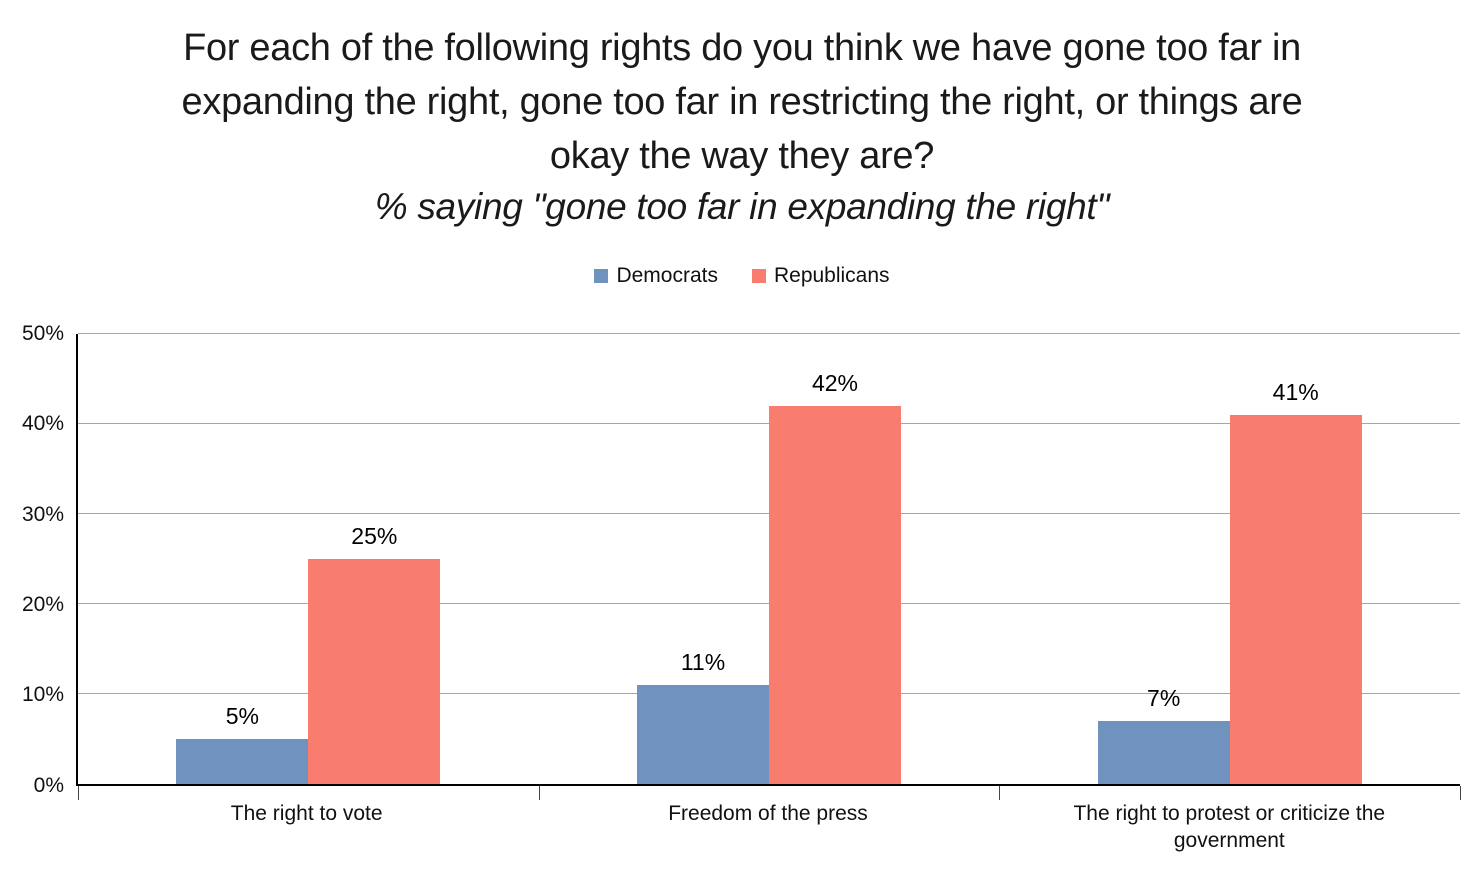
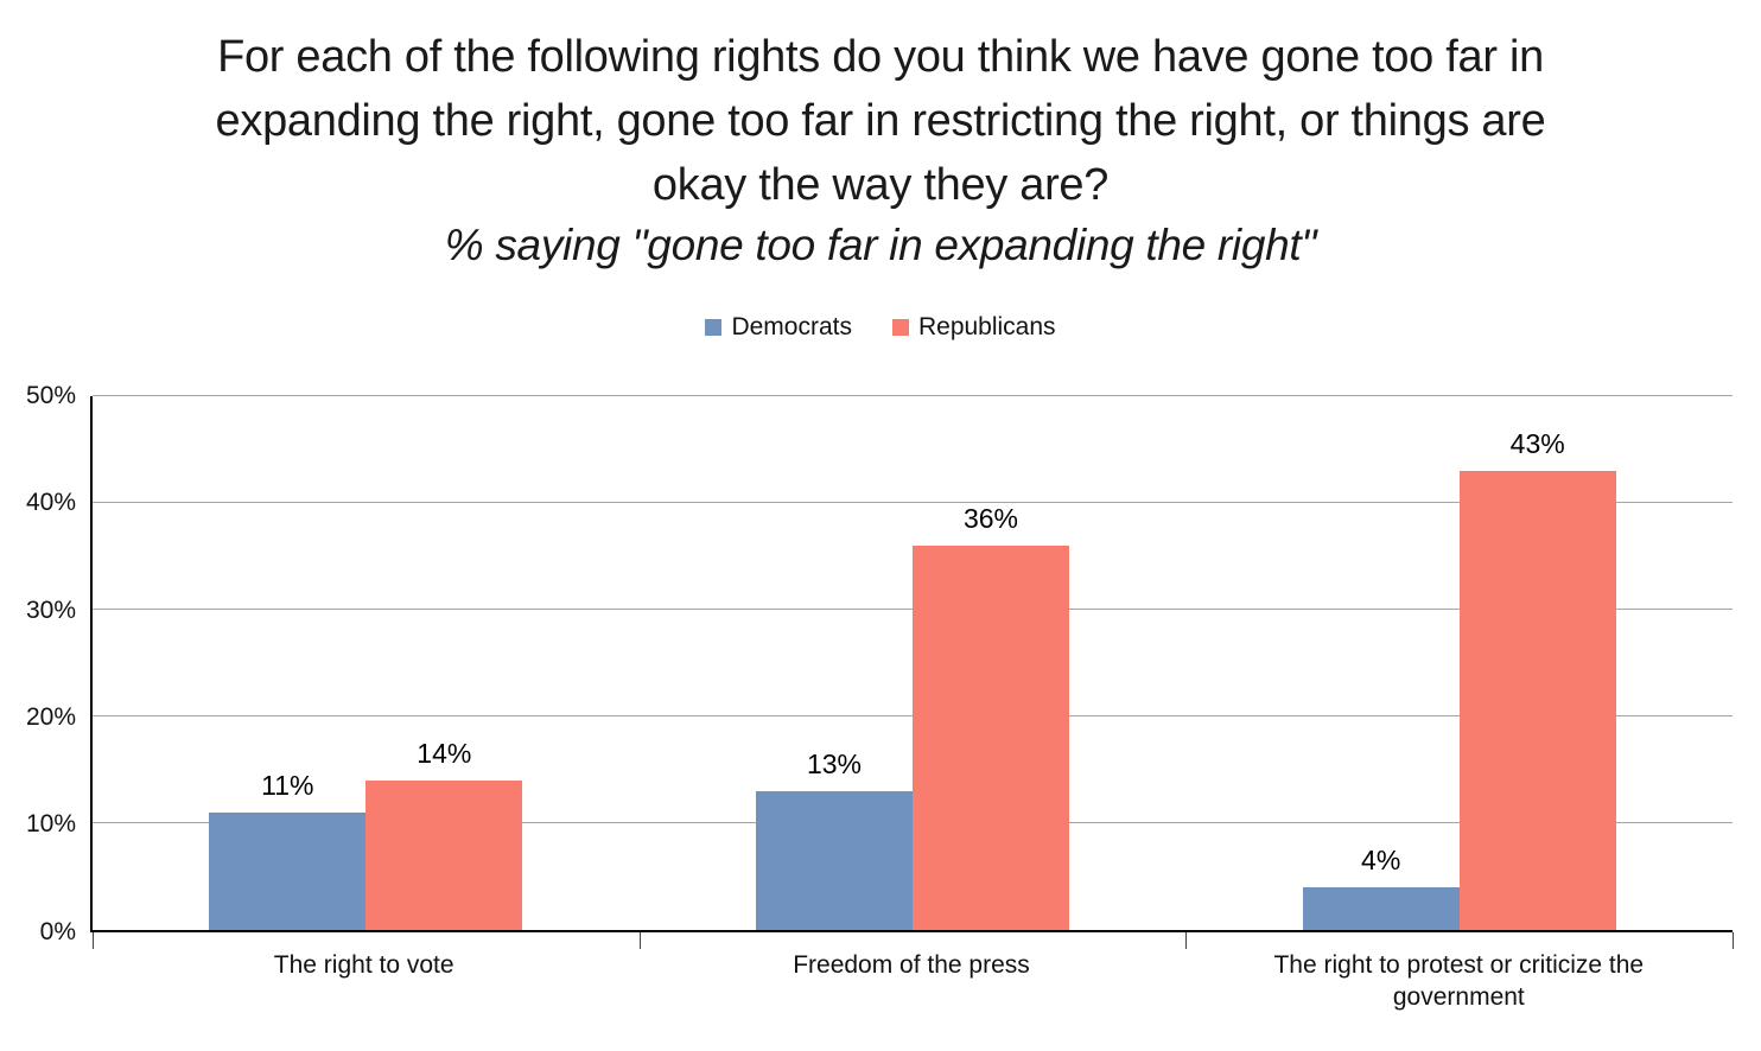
Democrats/The right to vote: 5% -> 11%
Republicans/The right to vote: 25% -> 14%
Democrats/Freedom of the press: 11% -> 13%
Republicans/Freedom of the press: 42% -> 36%
Democrats/The right to protest or criticize the government: 7% -> 4%
Republicans/The right to protest or criticize the government: 41% -> 43%
